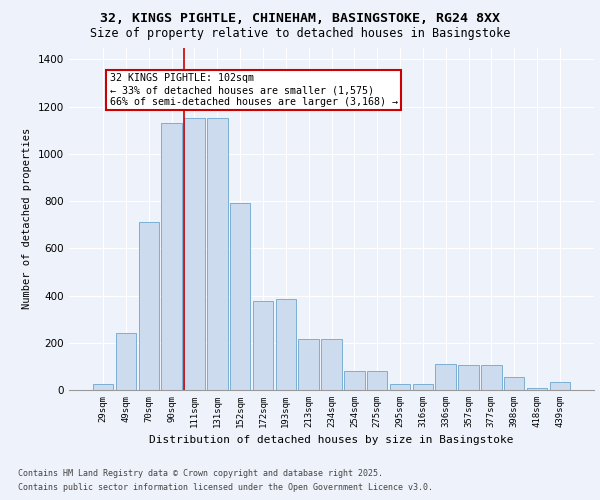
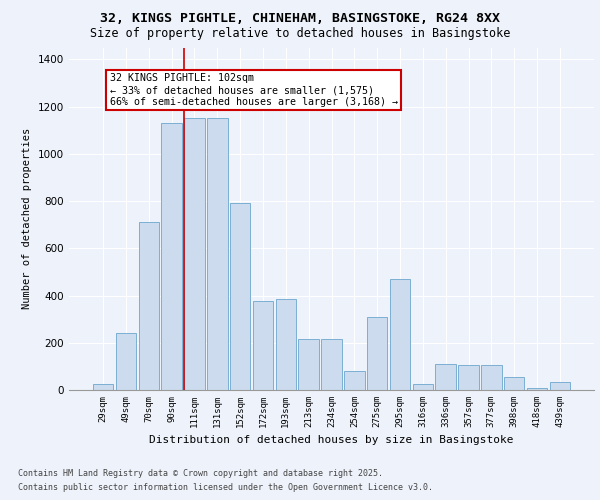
275sqm: 80 -> 310
295sqm: 25 -> 470
